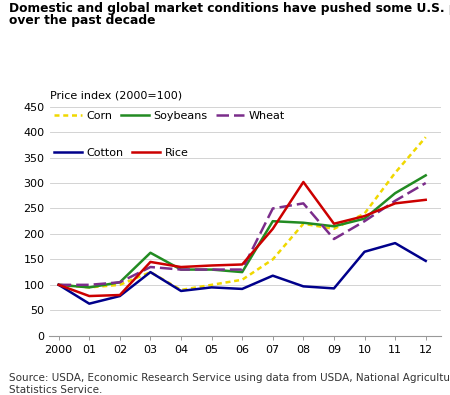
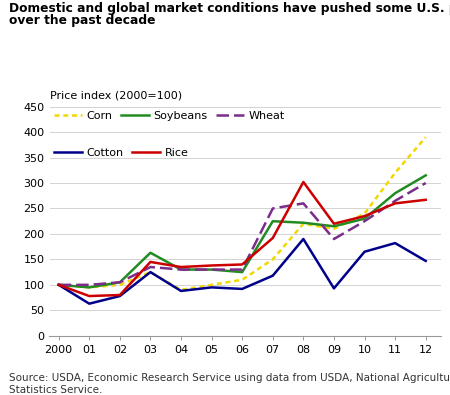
Rice/07: 210 -> 192
Cotton/08: 97 -> 190
